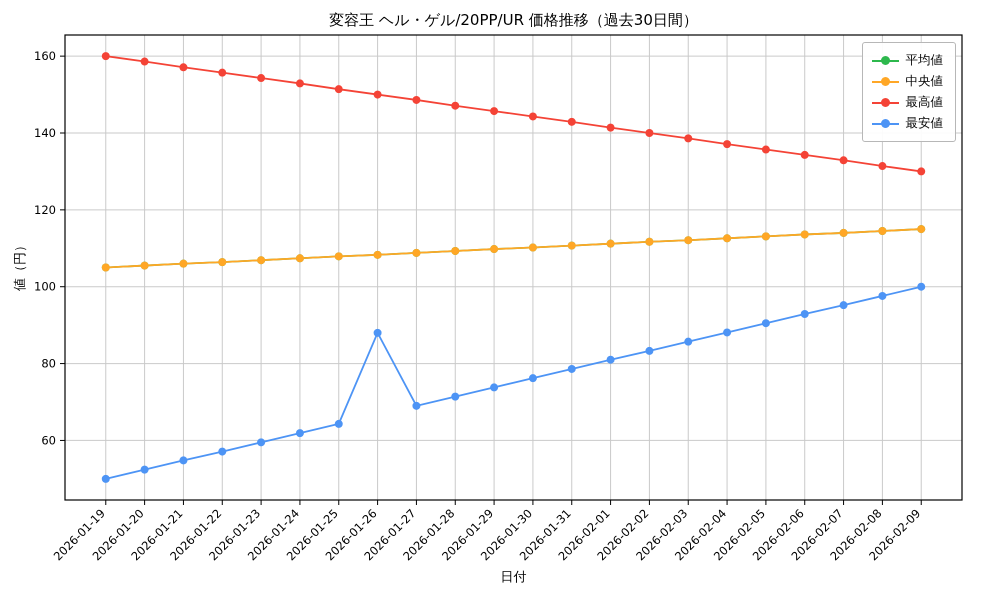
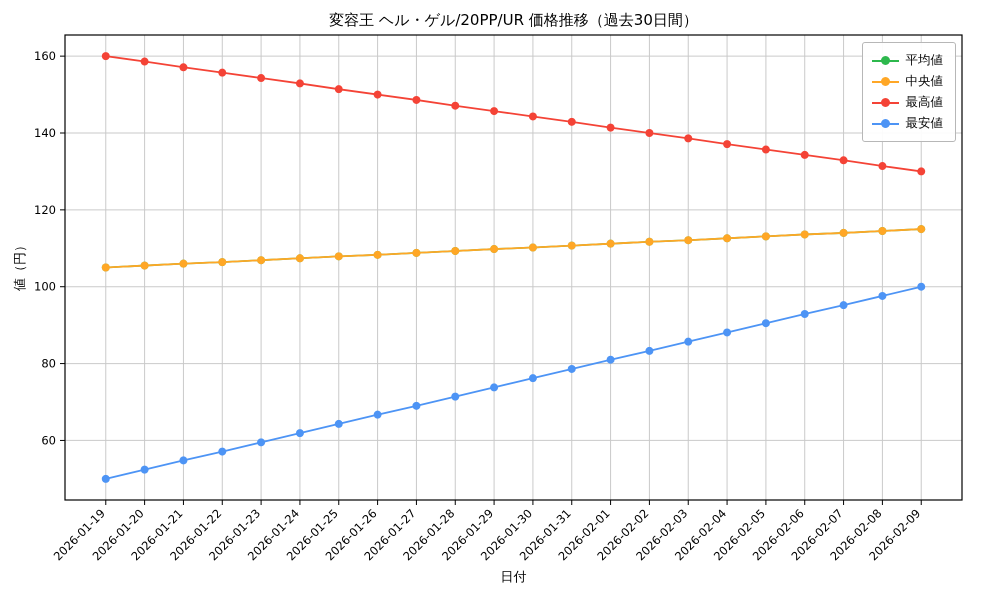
最安値/2026-01-26: 88 -> 67
